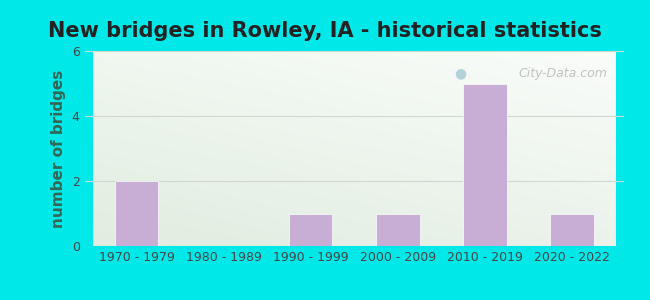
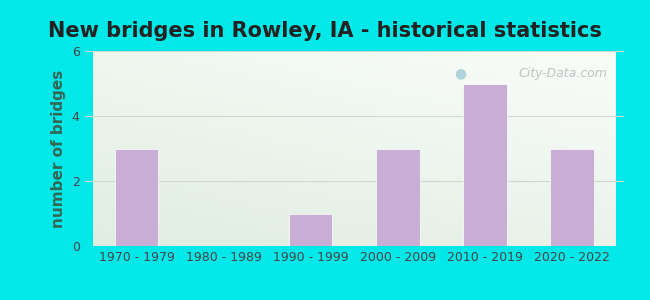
1970 - 1979: 2 -> 3
2000 - 2009: 1 -> 3
2020 - 2022: 1 -> 3
